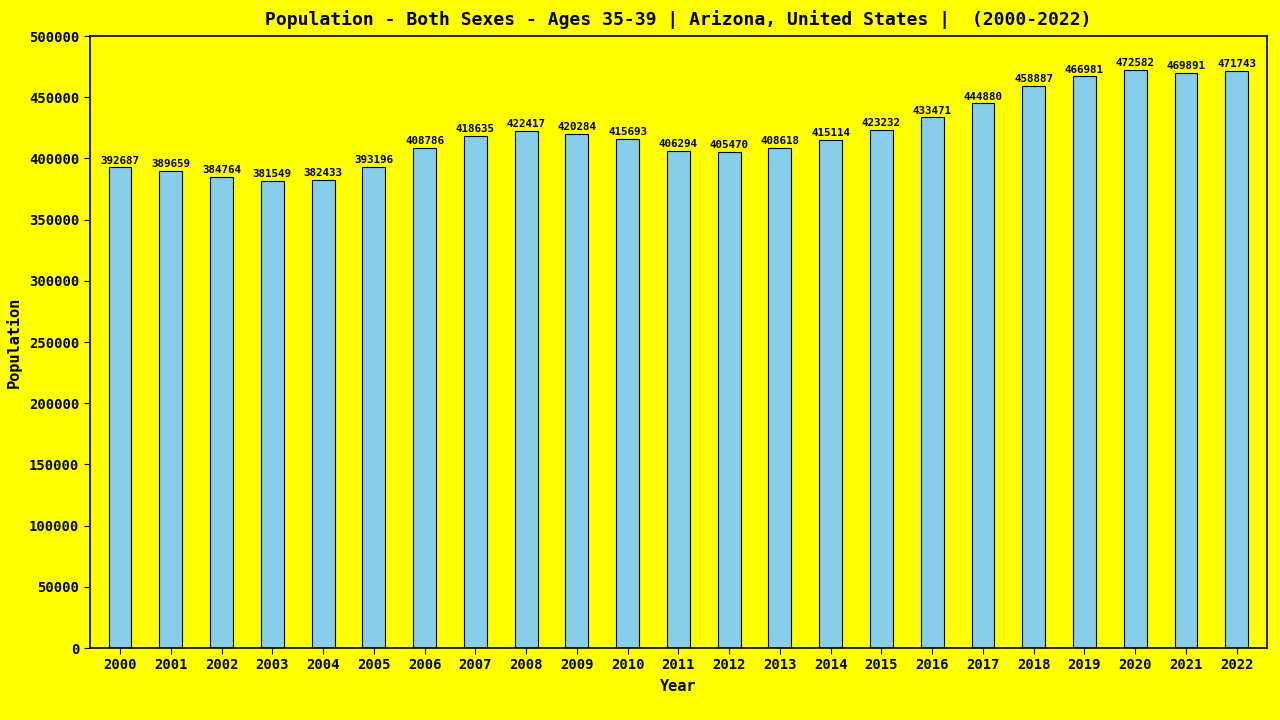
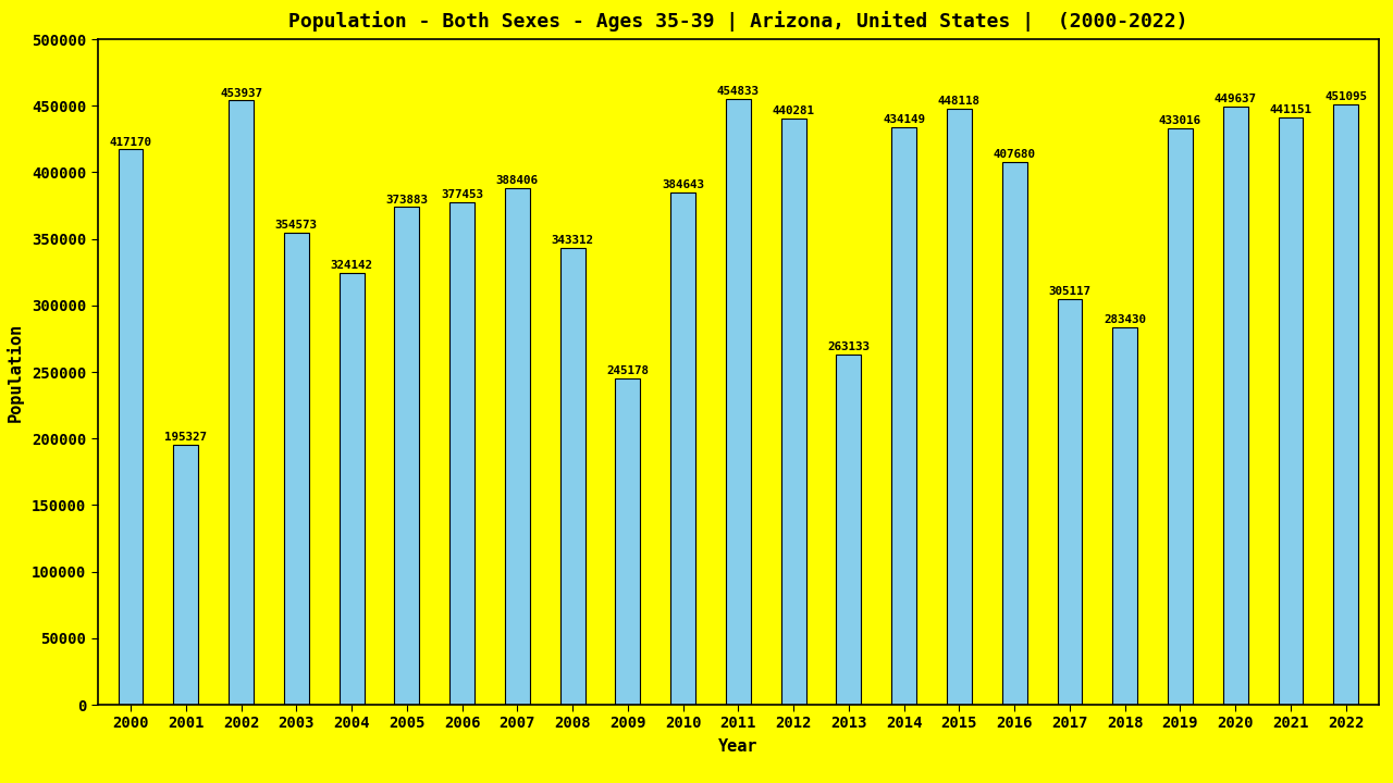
2000: 392687 -> 417170
2001: 389659 -> 195327
2002: 384764 -> 453937
2003: 381549 -> 354573
2004: 382433 -> 324142
2005: 393196 -> 373883
2006: 408786 -> 377453
2007: 418635 -> 388406
2008: 422417 -> 343312
2009: 420284 -> 245178
2010: 415693 -> 384643
2011: 406294 -> 454833
2012: 405470 -> 440281
2013: 408618 -> 263133
2014: 415114 -> 434149
2015: 423232 -> 448118
2016: 433471 -> 407680
2017: 444880 -> 305117
2018: 458887 -> 283430
2019: 466981 -> 433016
2020: 472582 -> 449637
2021: 469891 -> 441151
2022: 471743 -> 451095
